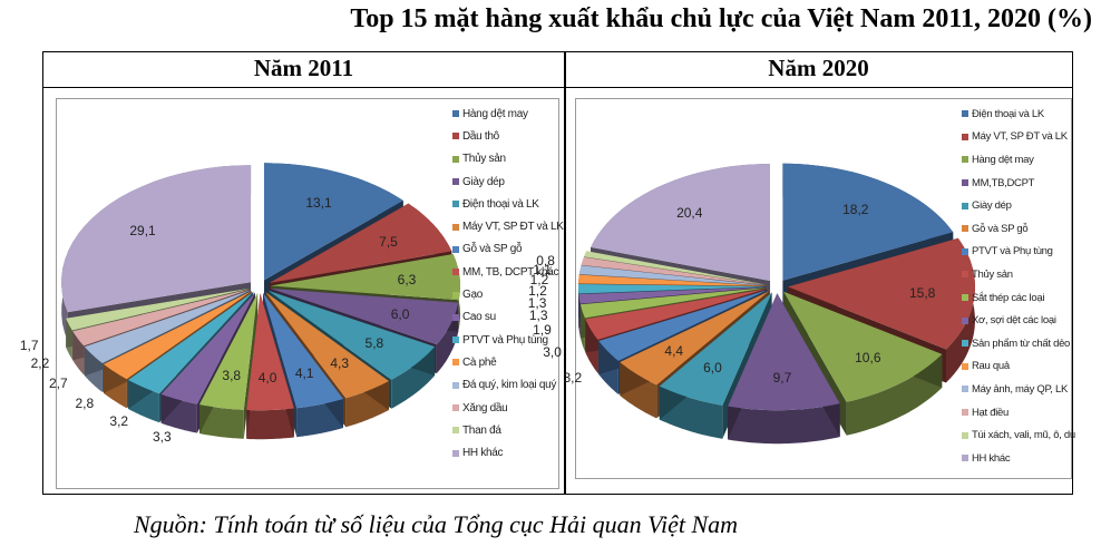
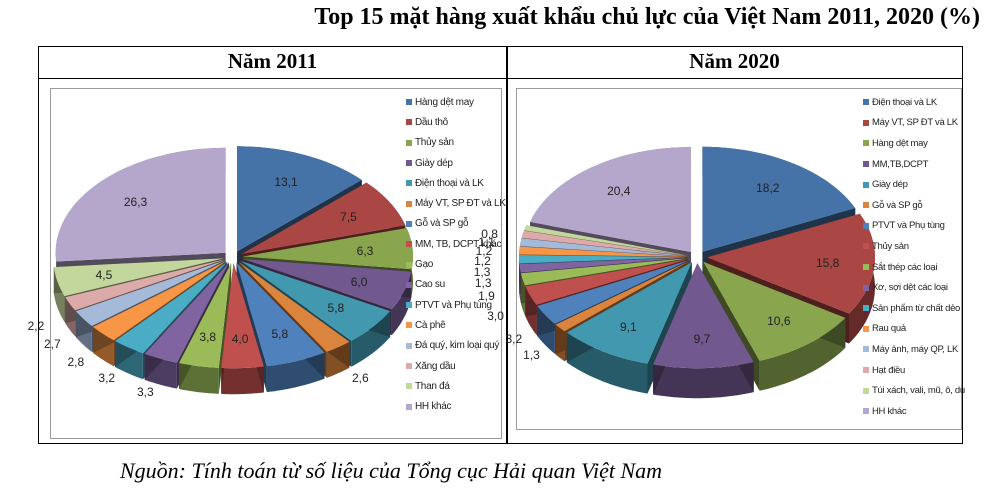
Năm 2011/Máy VT, SP ĐT và LK: 4,3 -> 2,6
Năm 2011/Gỗ và SP gỗ: 4,1 -> 5,8
Năm 2011/Than đá: 1,7 -> 4,5
Năm 2011/HH khác: 29,1 -> 26,3
Năm 2020/Giày dép: 6,0 -> 9,1
Năm 2020/Gỗ và SP gỗ: 4,4 -> 1,3
